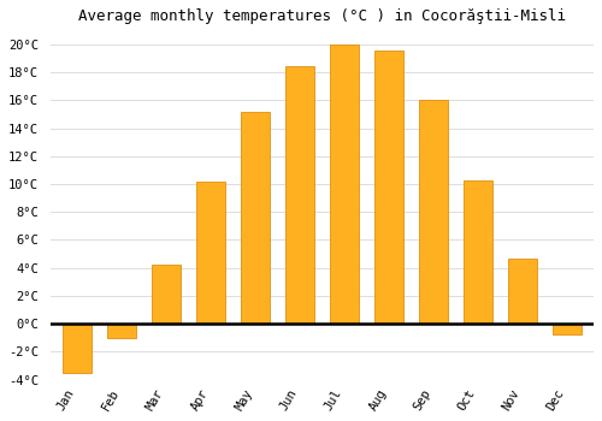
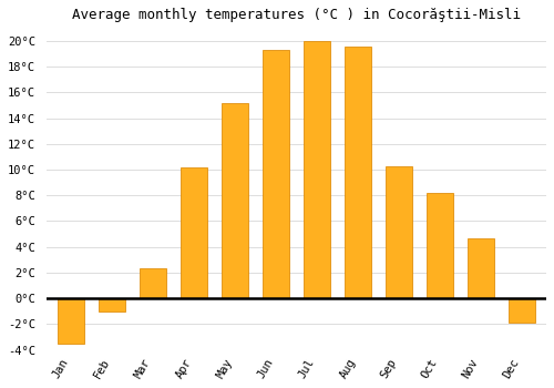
Mar: 4.2°C -> 2.3°C
Jun: 18.4°C -> 19.3°C
Sep: 16.0°C -> 10.3°C
Oct: 10.3°C -> 8.2°C
Dec: -0.8°C -> -1.9°C
